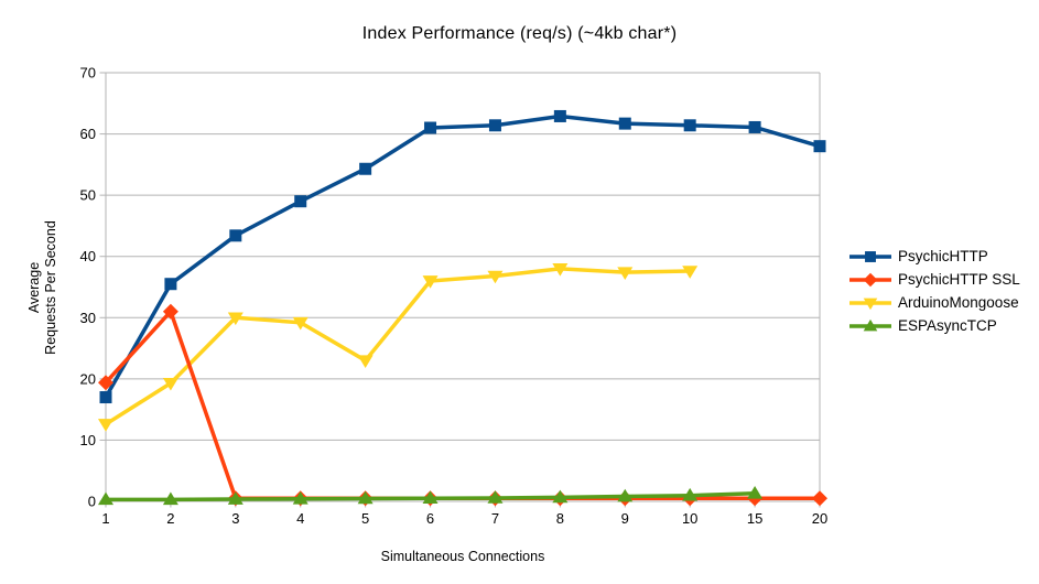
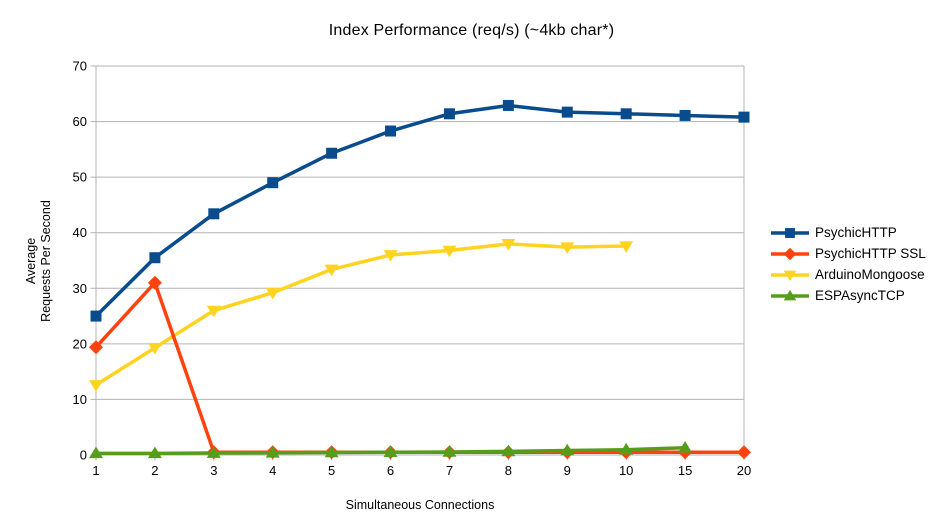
PsychicHTTP/1: 17 -> 25
ArduinoMongoose/3: 30 -> 26
ArduinoMongoose/5: 23 -> 33
PsychicHTTP/6: 61 -> 58
PsychicHTTP/20: 58 -> 61
